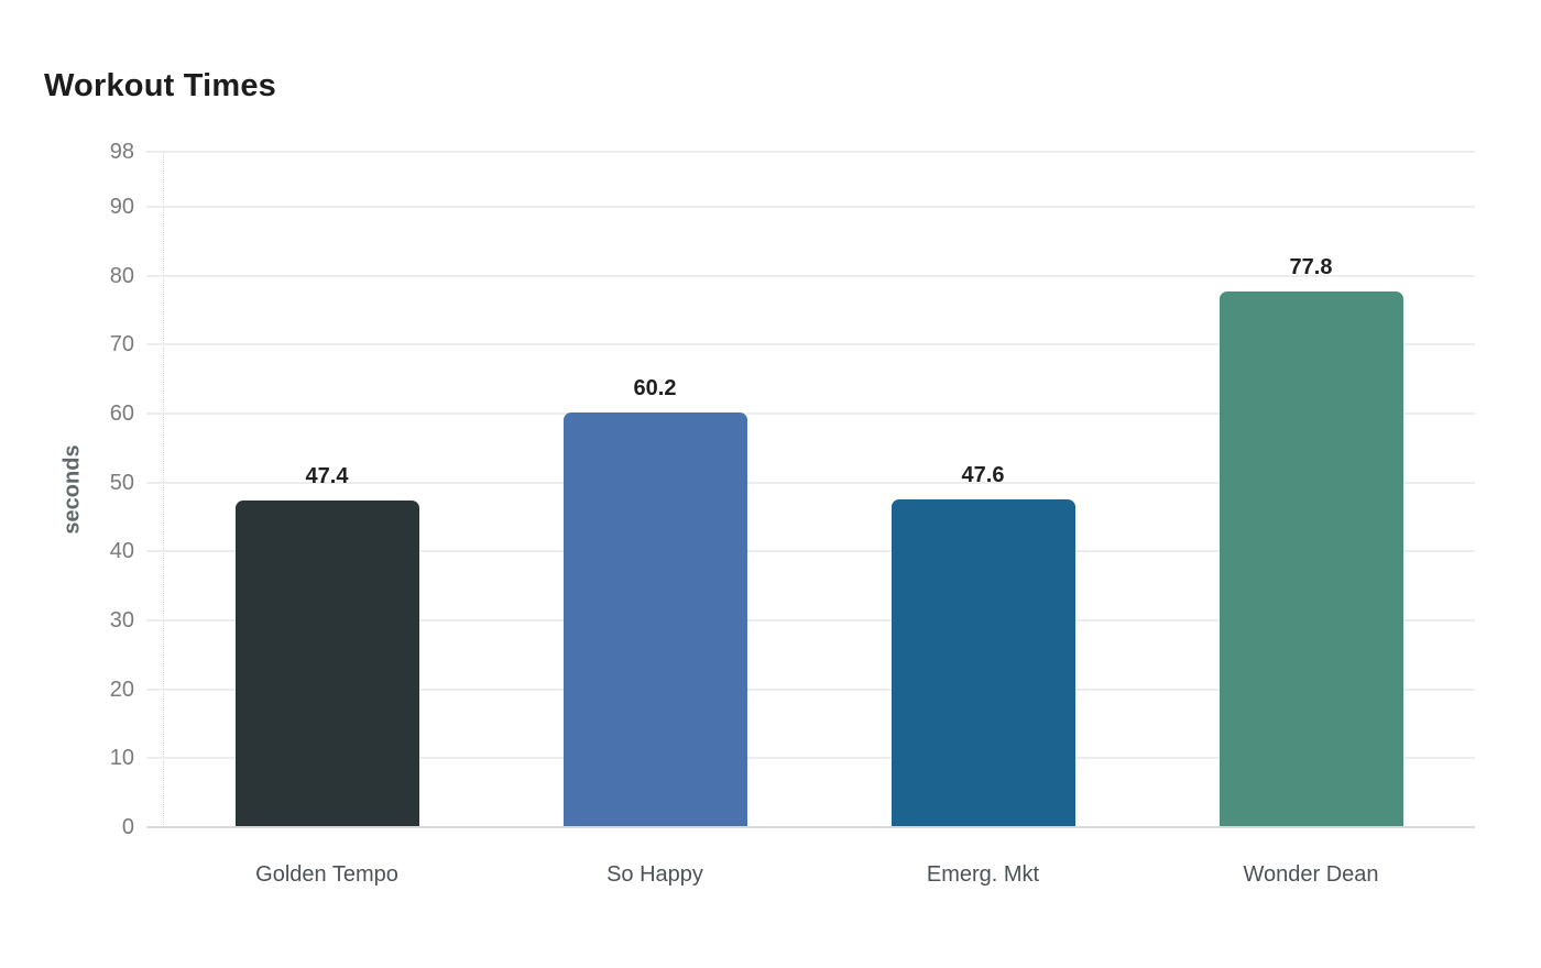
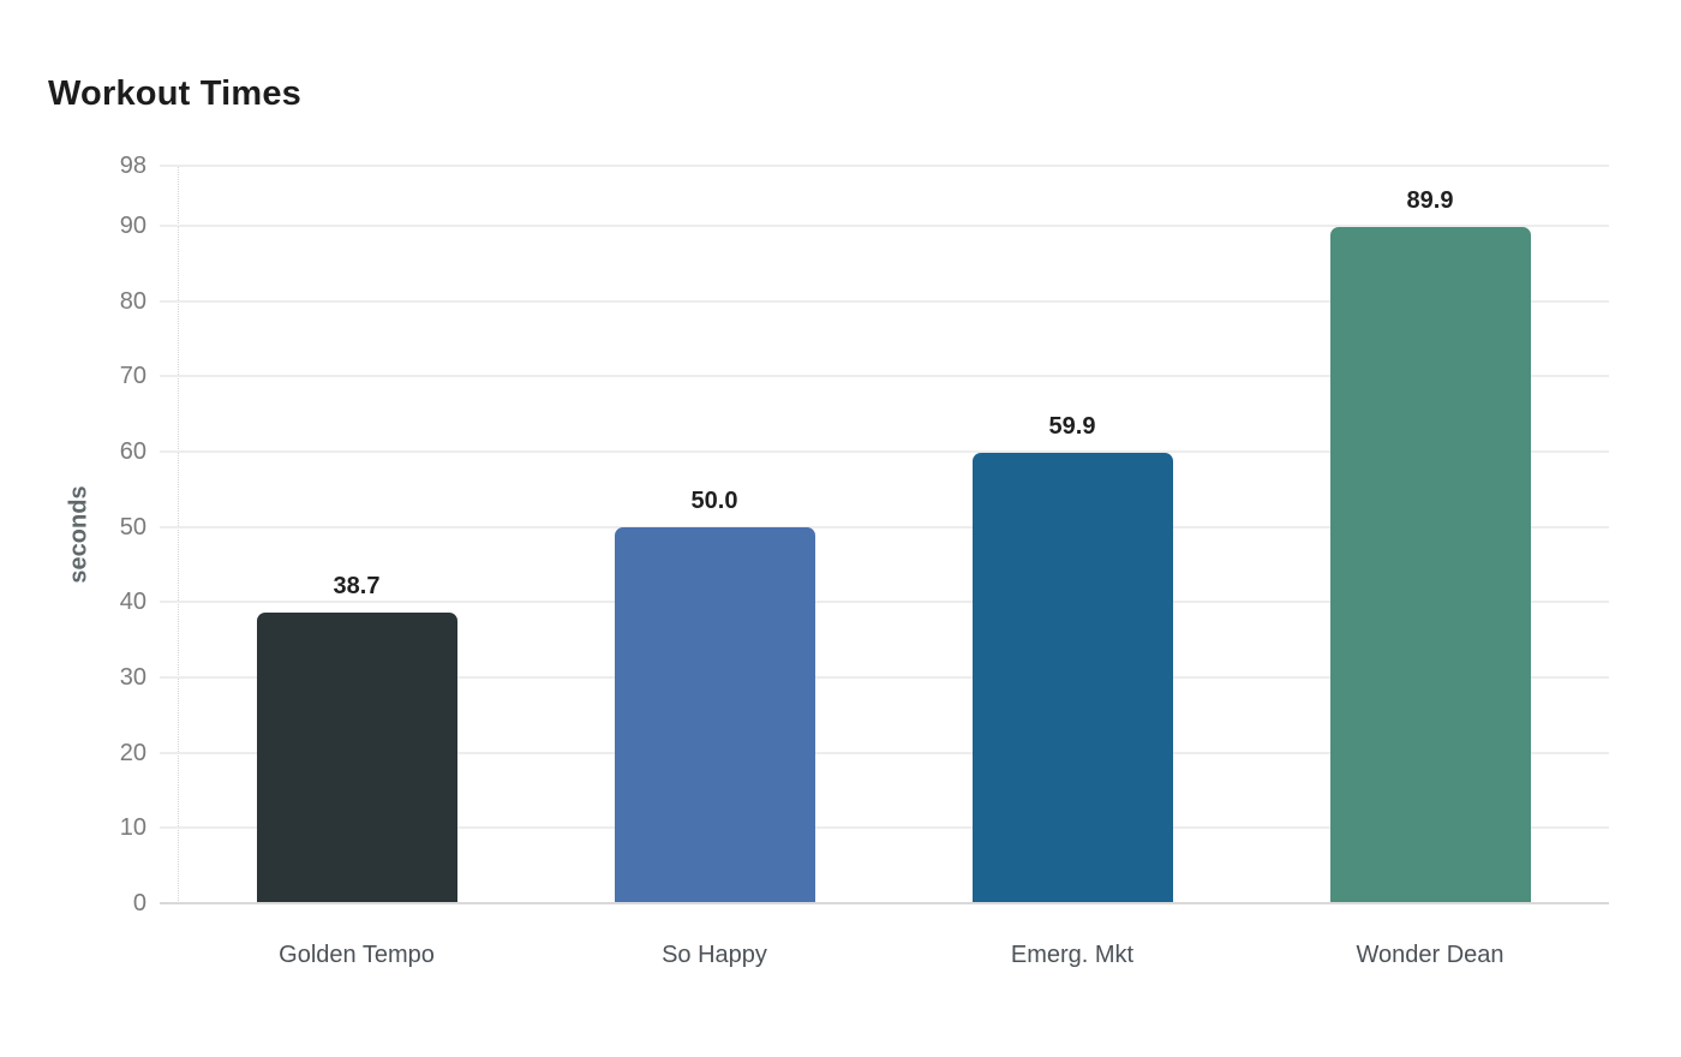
Golden Tempo: 47.4 -> 38.7
So Happy: 60.2 -> 50.0
Emerg. Mkt: 47.6 -> 59.9
Wonder Dean: 77.8 -> 89.9
